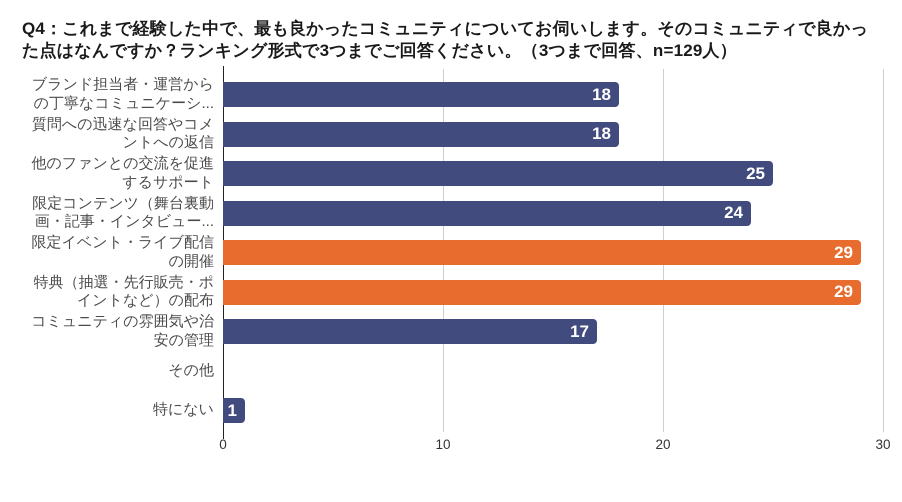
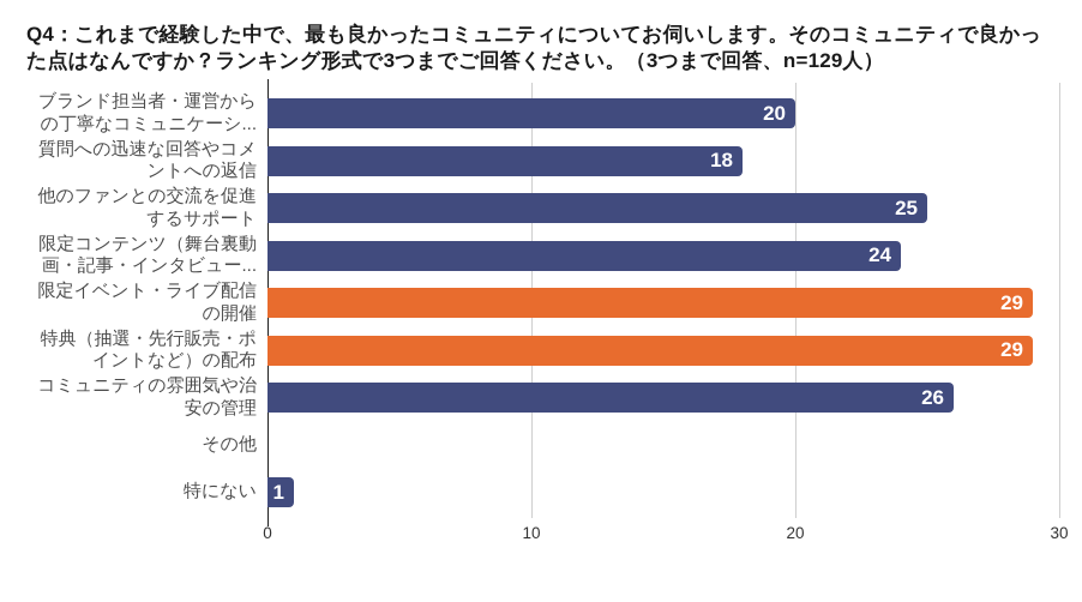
ブランド担当者・運営から の丁寧なコミュニケーシ...: 18 -> 20
コミュニティの雰囲気や治 安の管理: 17 -> 26
